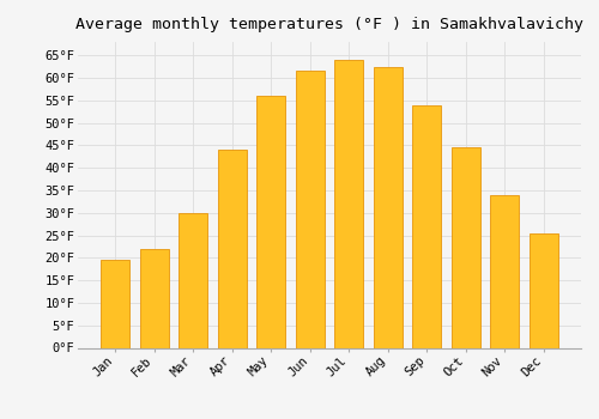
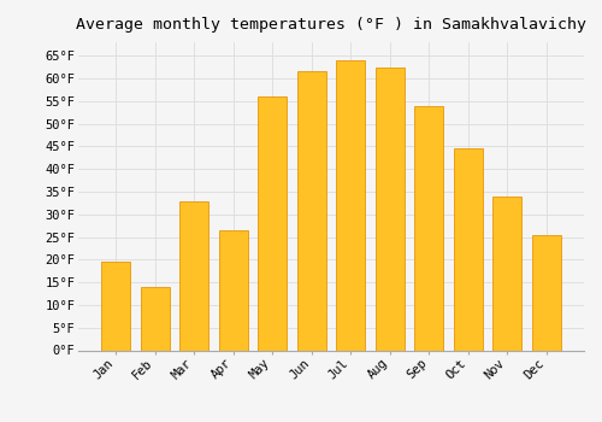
Feb: 22.0°F -> 14.0°F
Mar: 30.0°F -> 33.0°F
Apr: 44.0°F -> 26.5°F
